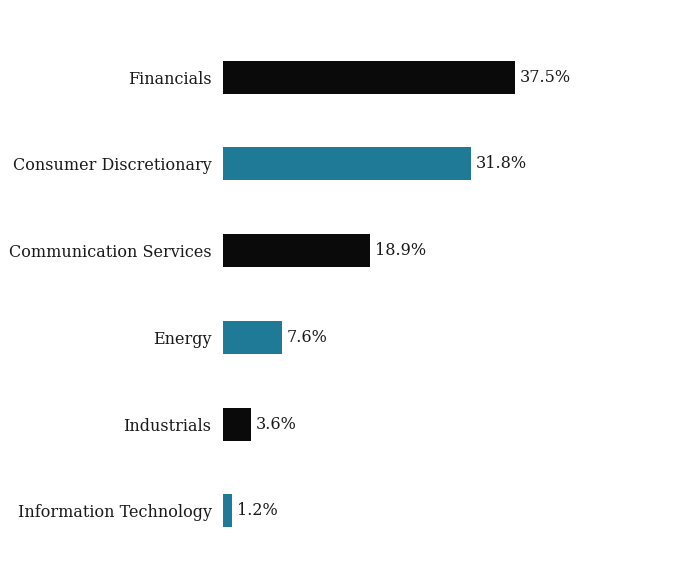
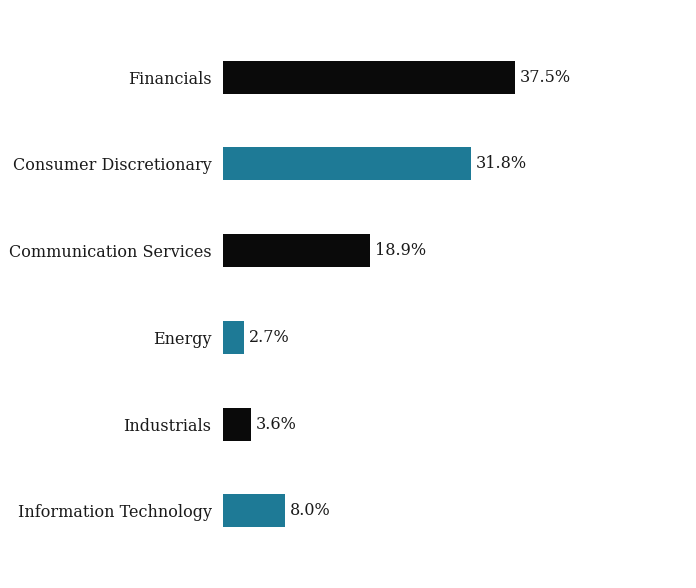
Energy: 7.6% -> 2.7%
Information Technology: 1.2% -> 8.0%
